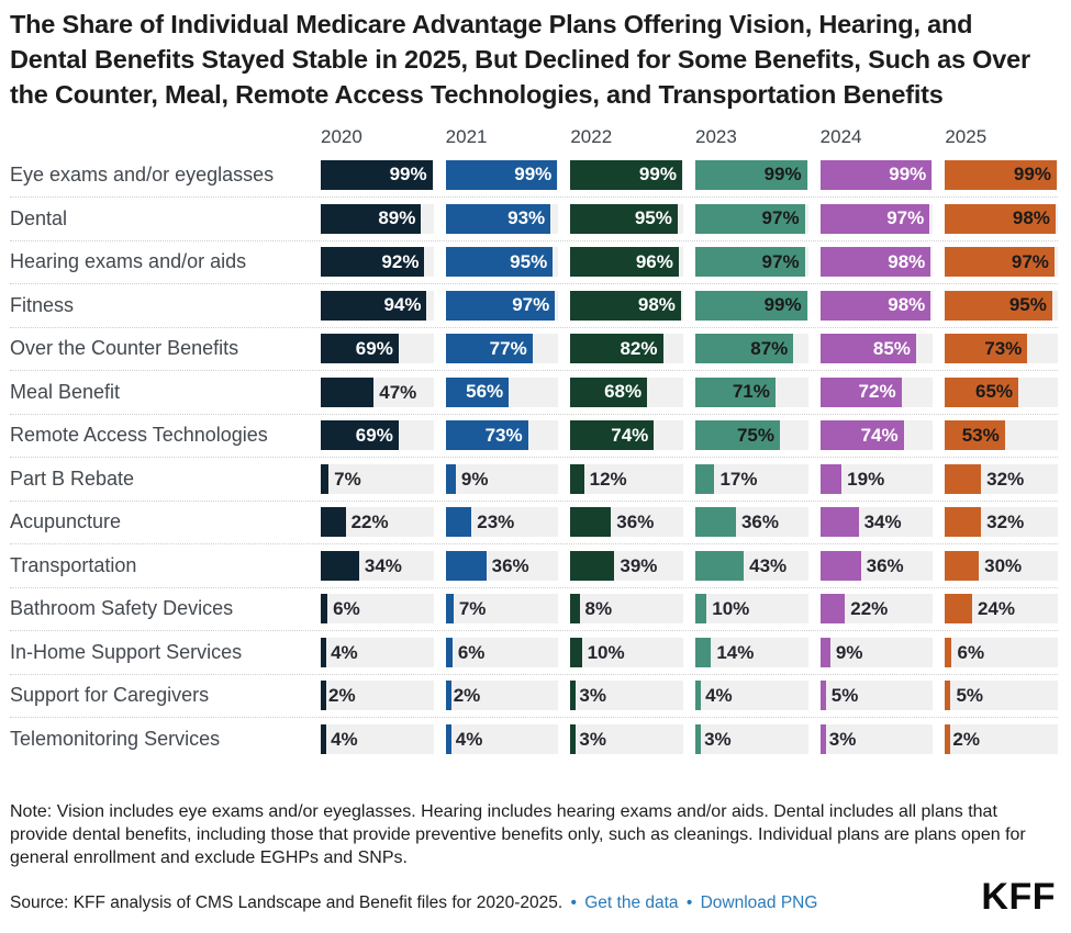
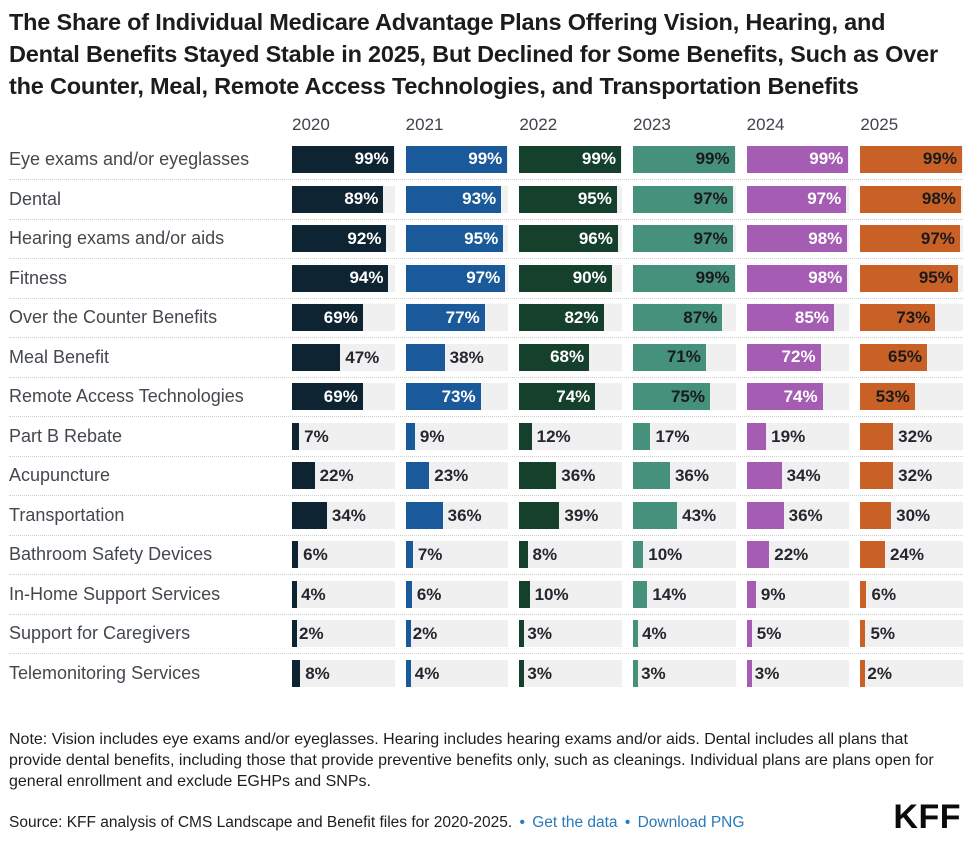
2022/Fitness: 98% -> 90%
2021/Meal Benefit: 56% -> 38%
2020/Telemonitoring Services: 4% -> 8%
